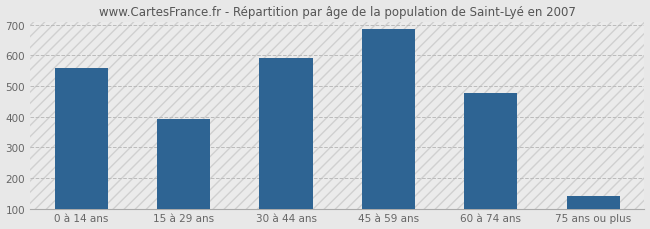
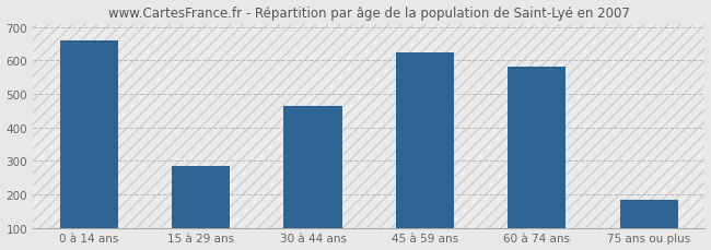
0 à 14 ans: 557 -> 660
15 à 29 ans: 393 -> 285
30 à 44 ans: 591 -> 465
45 à 59 ans: 687 -> 625
60 à 74 ans: 477 -> 580
75 ans ou plus: 141 -> 185
